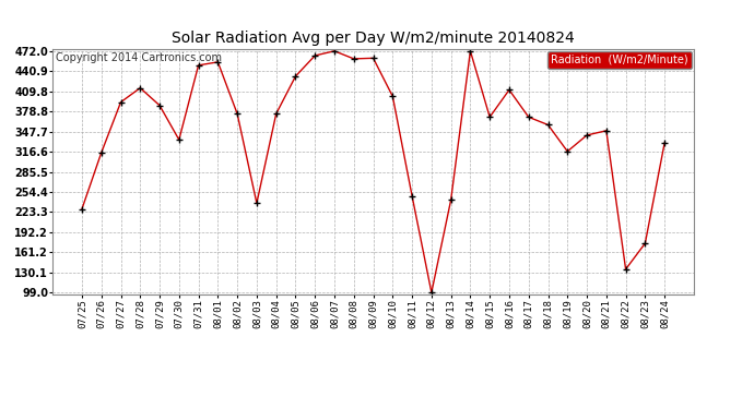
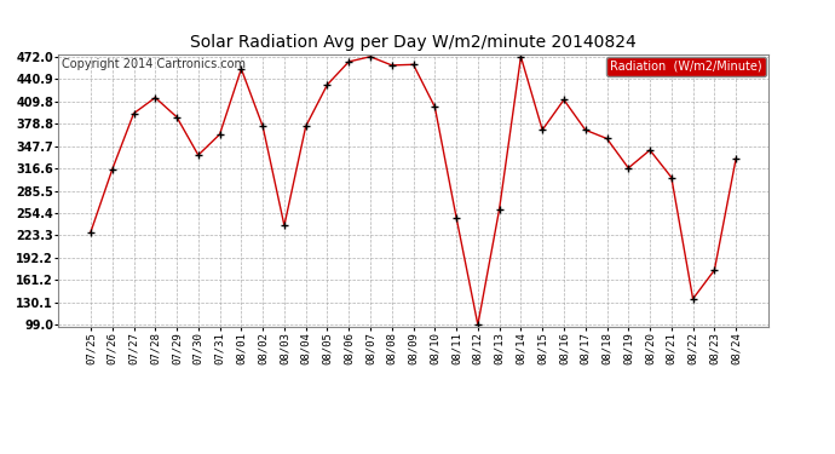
07/31: 450 -> 364
08/13: 242 -> 260
08/21: 349 -> 304
